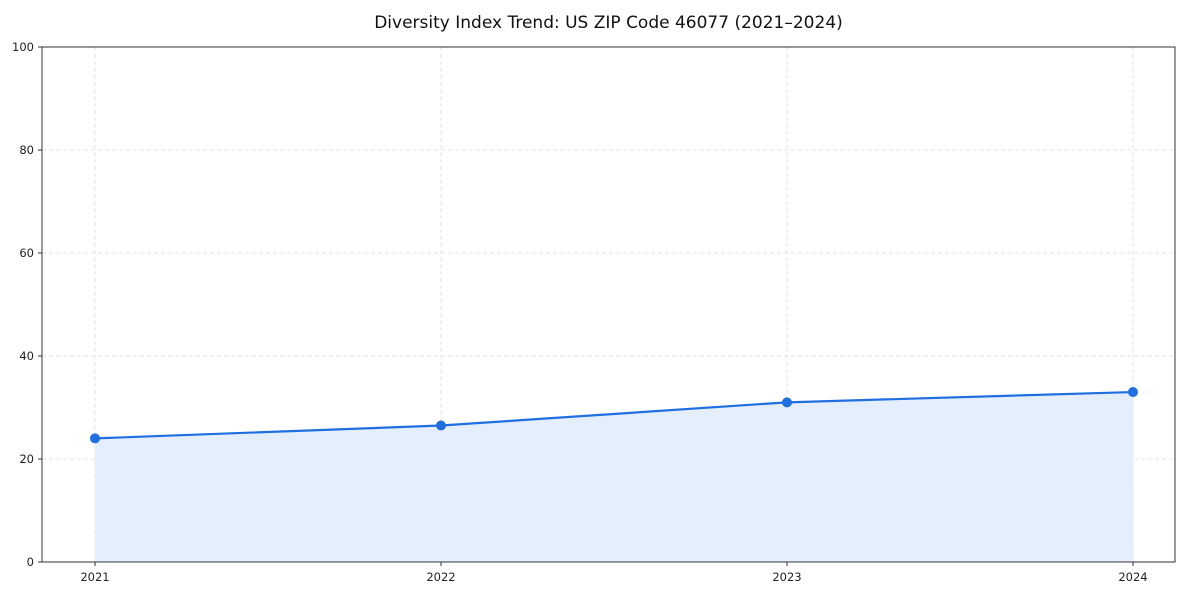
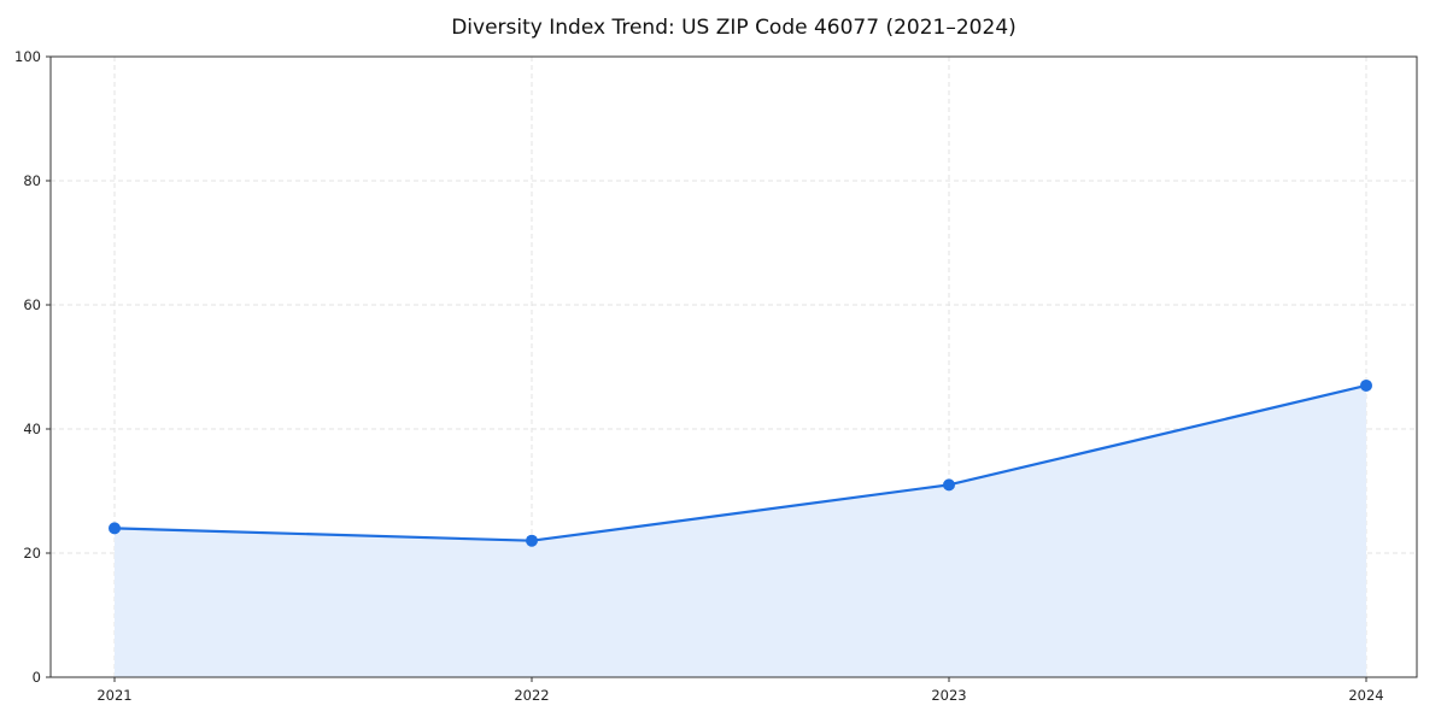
2022: 26 -> 22
2024: 33 -> 47
